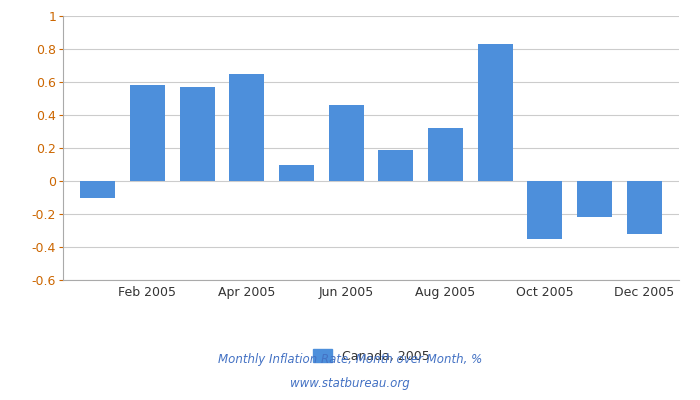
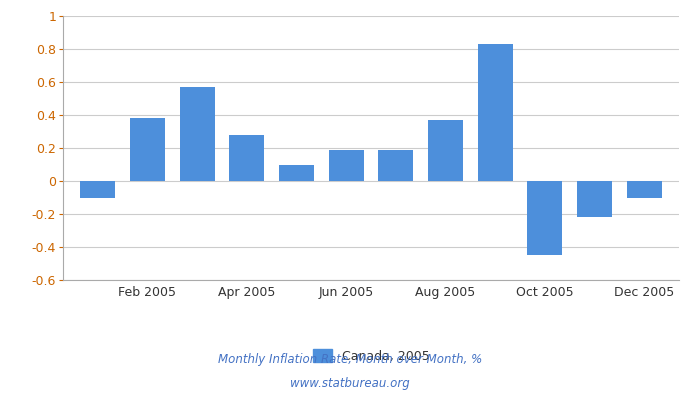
Feb 2005: 0.58 -> 0.38
Apr 2005: 0.65 -> 0.28
Jun 2005: 0.46 -> 0.19
Aug 2005: 0.32 -> 0.37
Oct 2005: -0.35 -> -0.45
Dec 2005: -0.32 -> -0.10
